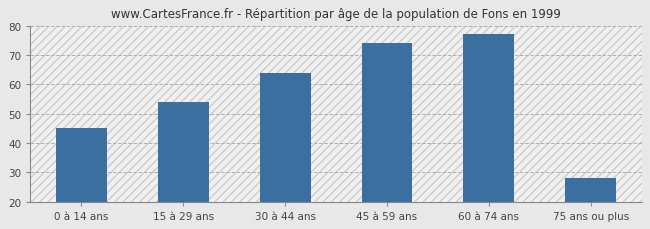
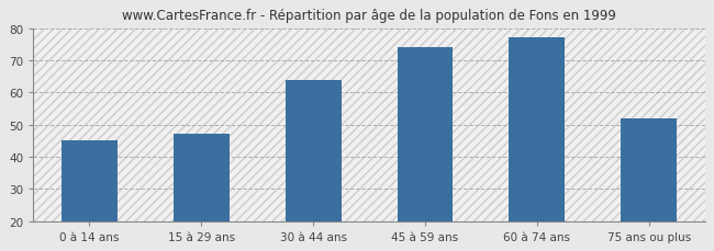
15 à 29 ans: 54 -> 47
75 ans ou plus: 28 -> 52
